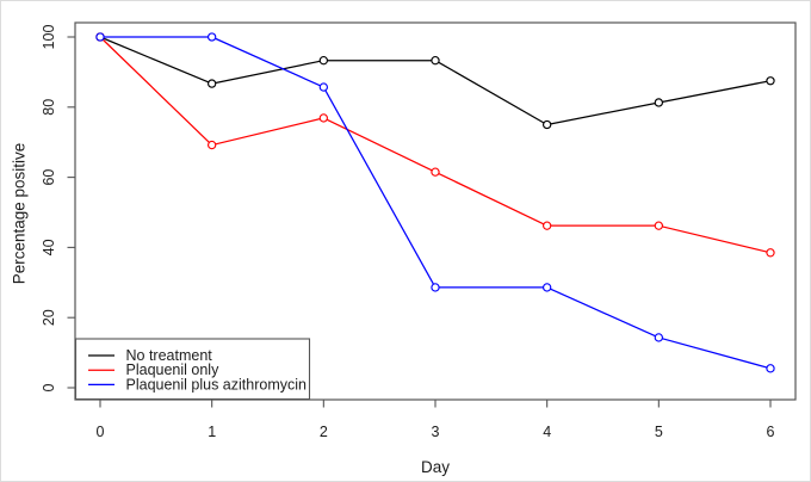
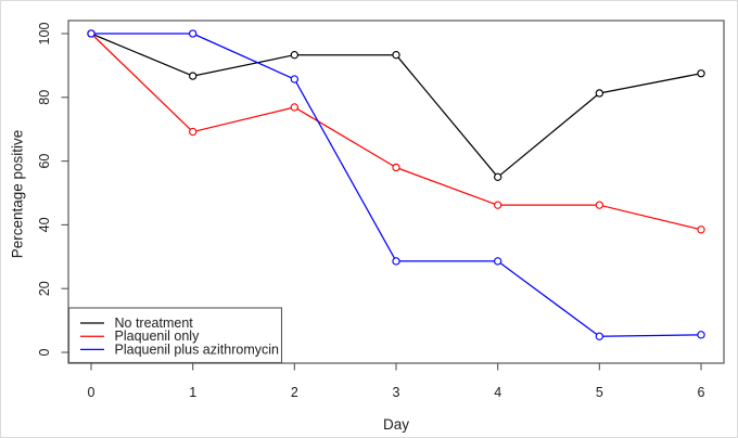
Plaquenil only/3: 62 -> 58
No treatment/4: 75 -> 55
Plaquenil plus azithromycin/5: 14 -> 5
